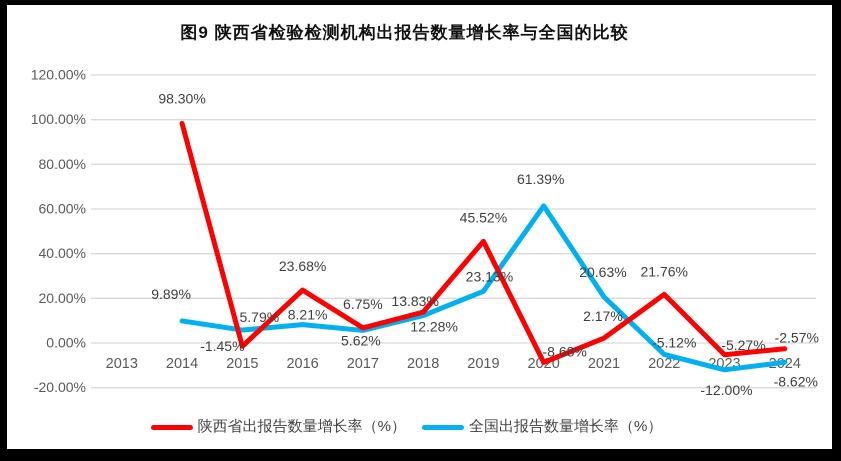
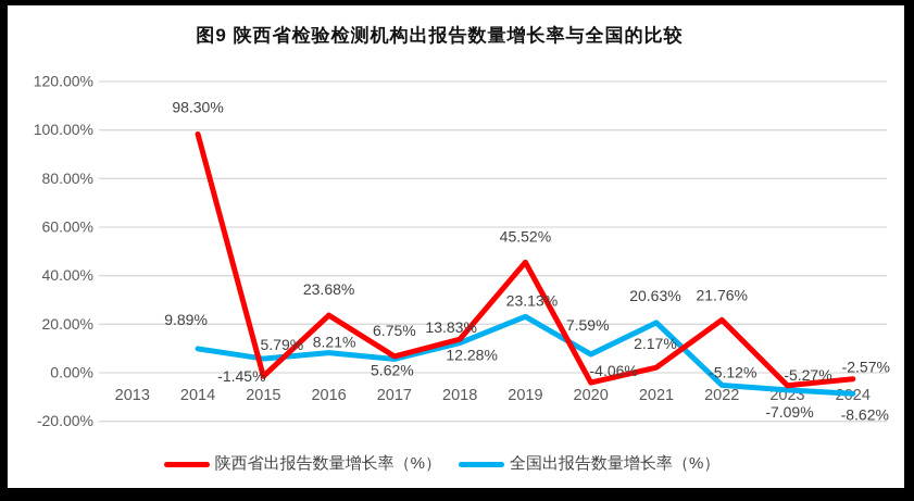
陕西省出报告数量增长率（%）/2020: -8.68% -> -4.06%
全国出报告数量增长率（%）/2020: 61.39% -> 7.59%
全国出报告数量增长率（%）/2023: -12.00% -> -7.09%
